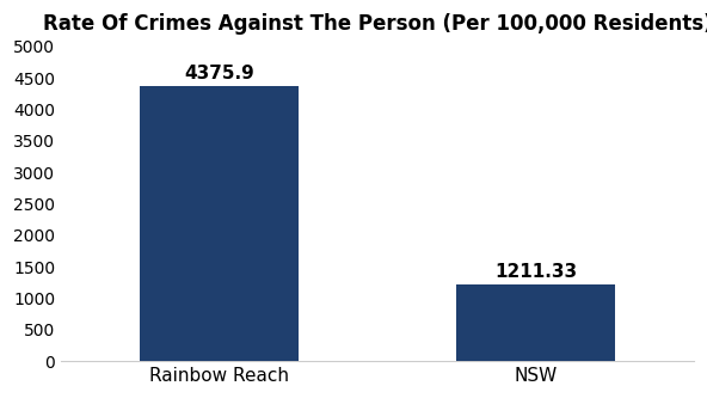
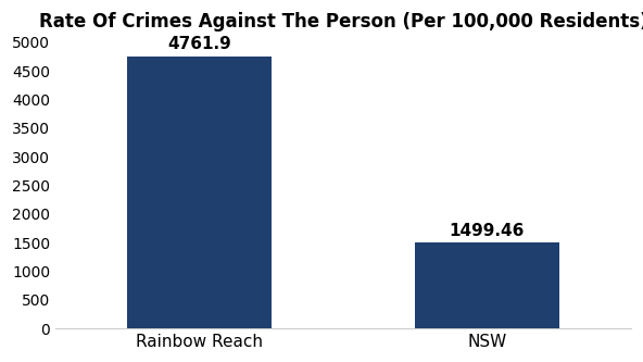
Rainbow Reach: 4375.9 -> 4761.9
NSW: 1211.33 -> 1499.46
